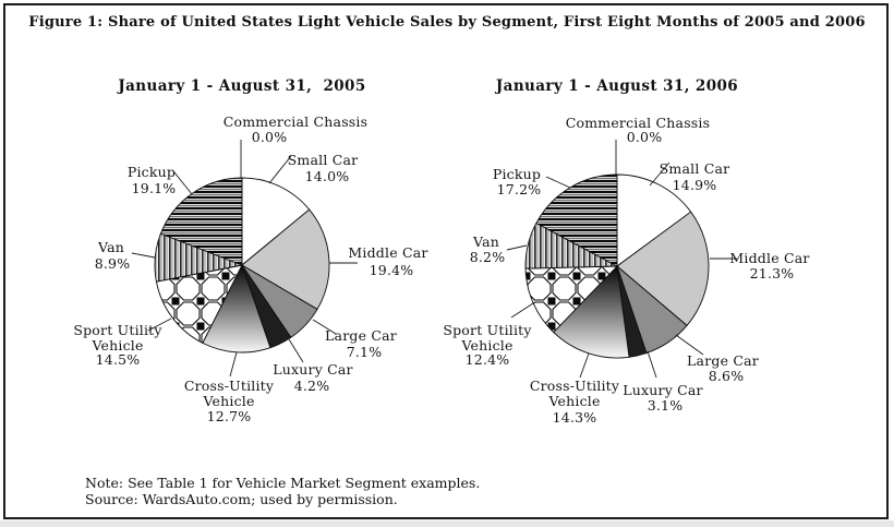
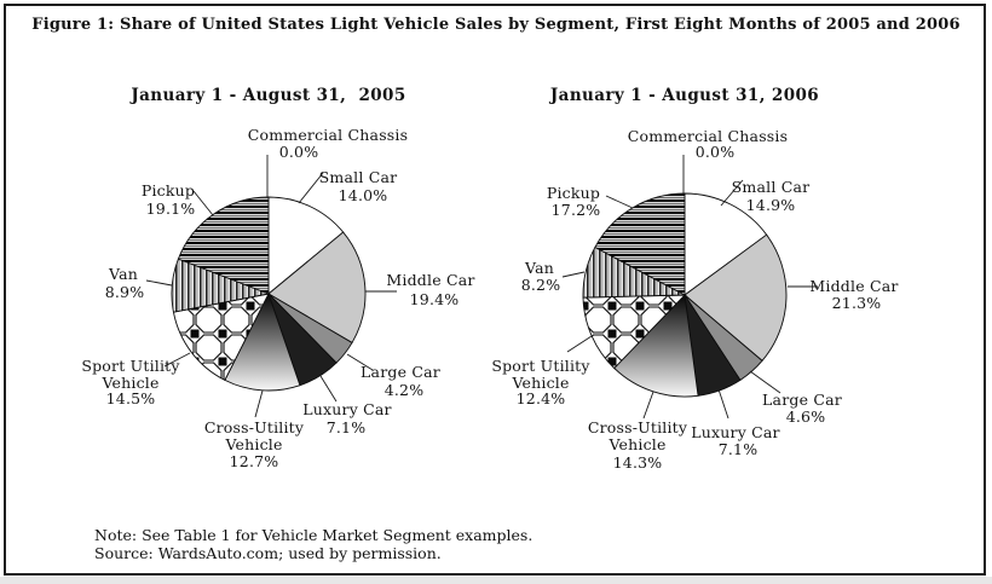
January 1 - August 31, 2005/Large Car: 7.1% -> 4.2%
January 1 - August 31, 2005/Luxury Car: 4.2% -> 7.1%
January 1 - August 31, 2006/Large Car: 8.6% -> 4.6%
January 1 - August 31, 2006/Luxury Car: 3.1% -> 7.1%
